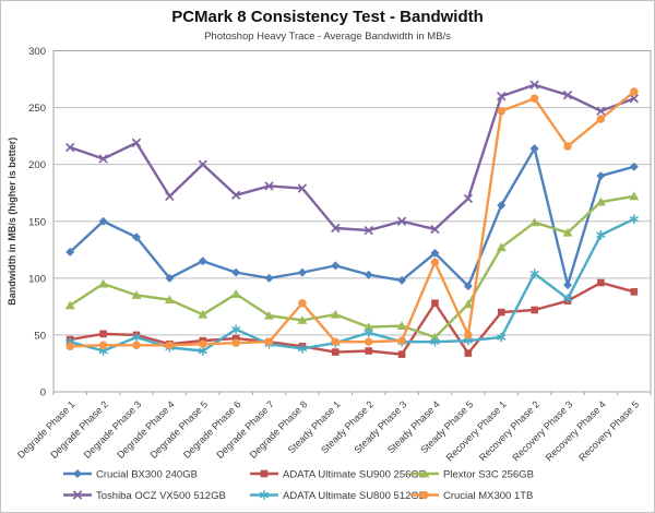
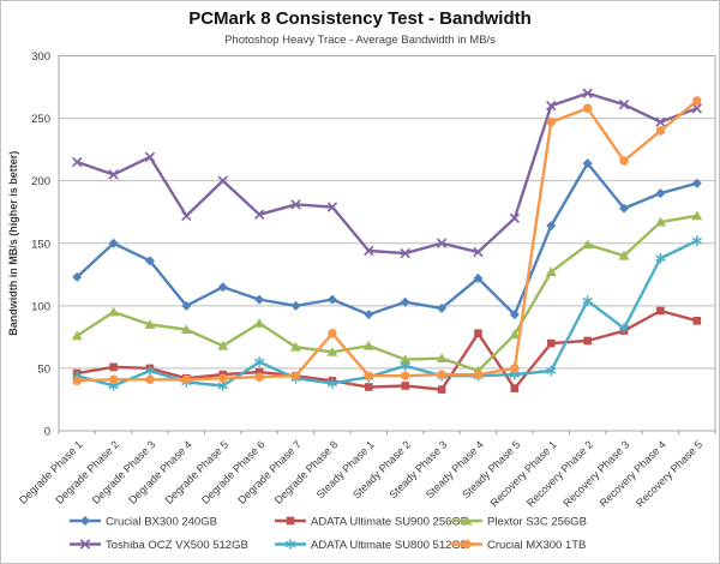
Crucial BX300 240GB/Steady Phase 1: 111 -> 93
Crucial MX300 1TB/Steady Phase 4: 114 -> 45
Crucial BX300 240GB/Recovery Phase 3: 94 -> 178
